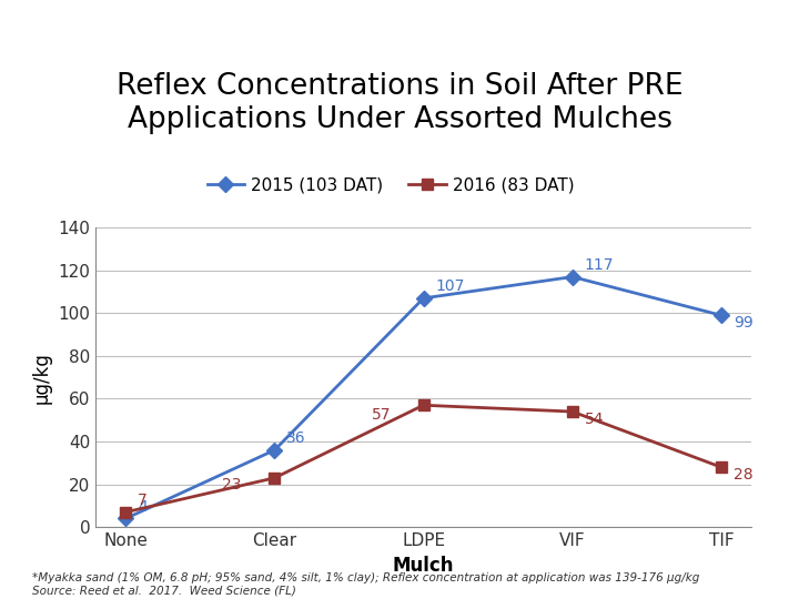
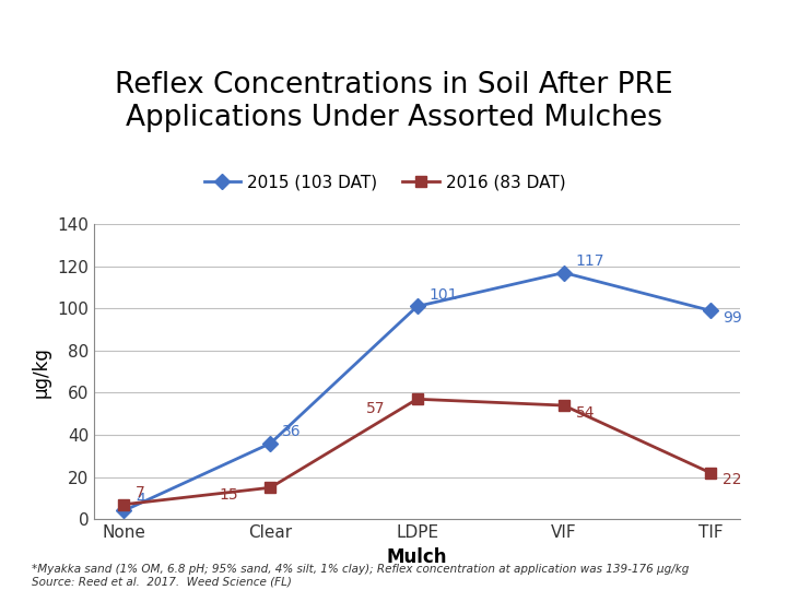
2016 (83 DAT)/Clear: 23 -> 15
2015 (103 DAT)/LDPE: 107 -> 101
2016 (83 DAT)/TIF: 28 -> 22
